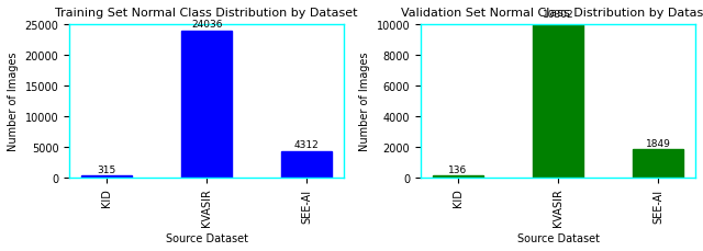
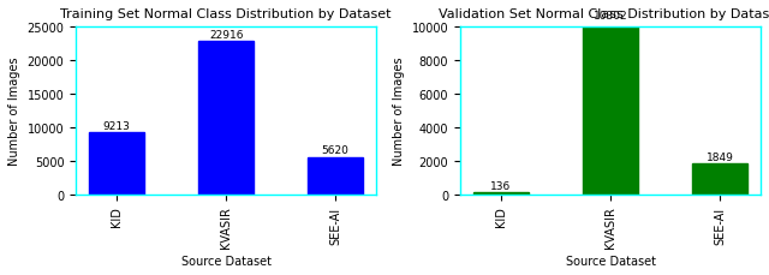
Training Set Normal Class Distribution by Dataset/KID: 315 -> 9213
Training Set Normal Class Distribution by Dataset/KVASIR: 24036 -> 22916
Training Set Normal Class Distribution by Dataset/SEE-AI: 4312 -> 5620
